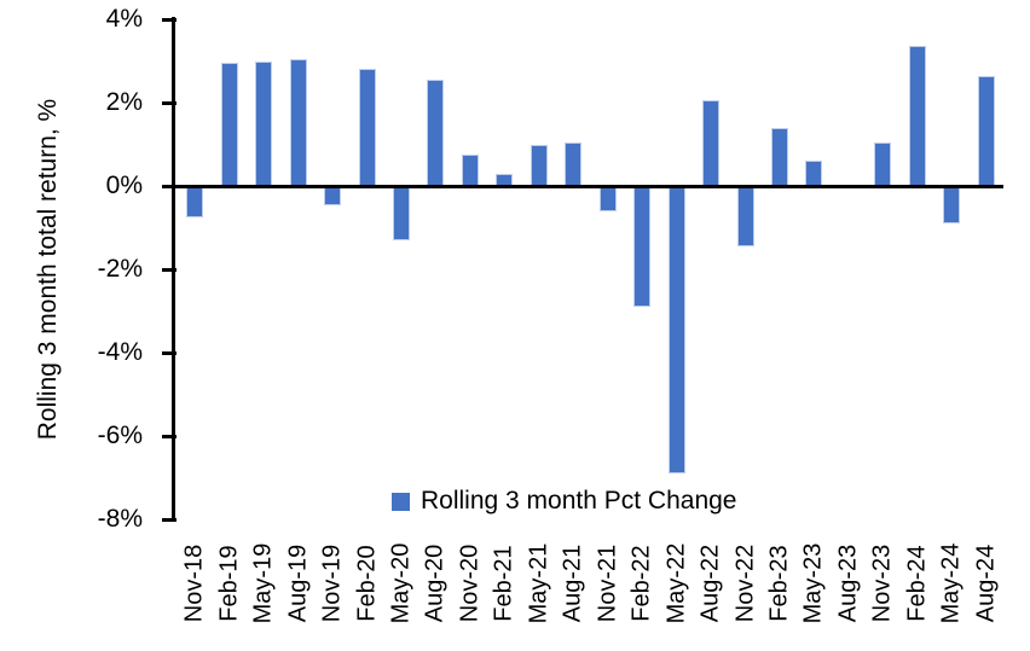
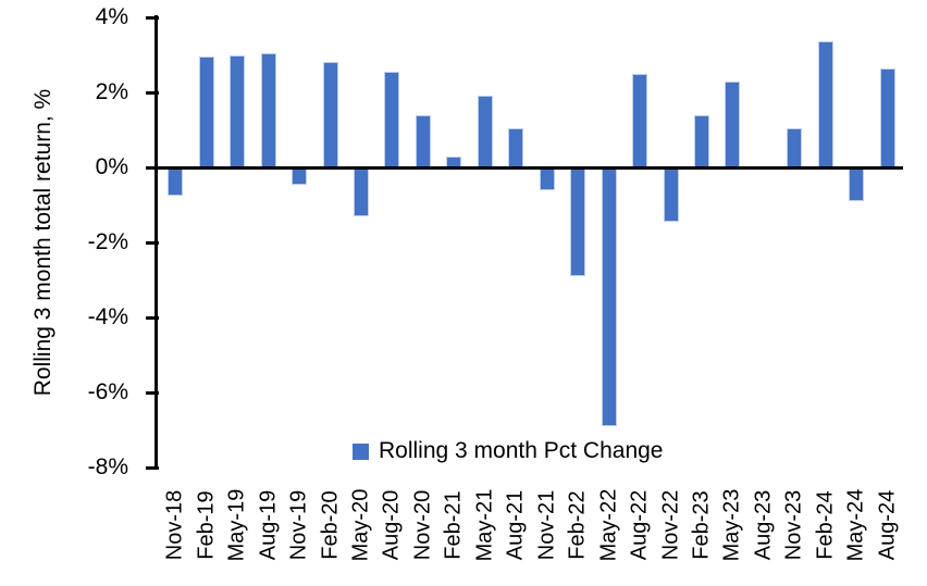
Nov-20: 0.8% -> 1.4%
May-21: 1.0% -> 1.9%
Aug-22: 2.0% -> 2.5%
May-23: 0.6% -> 2.3%
